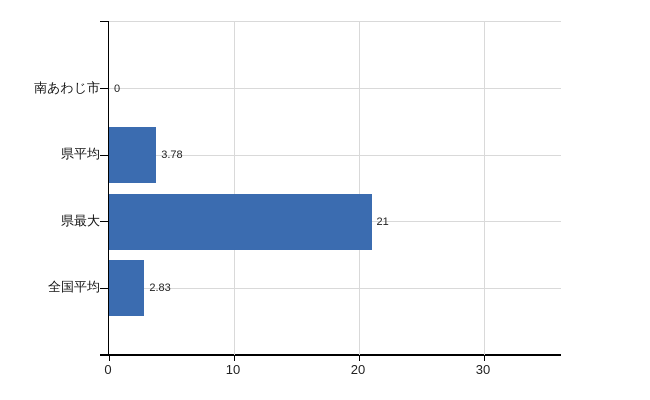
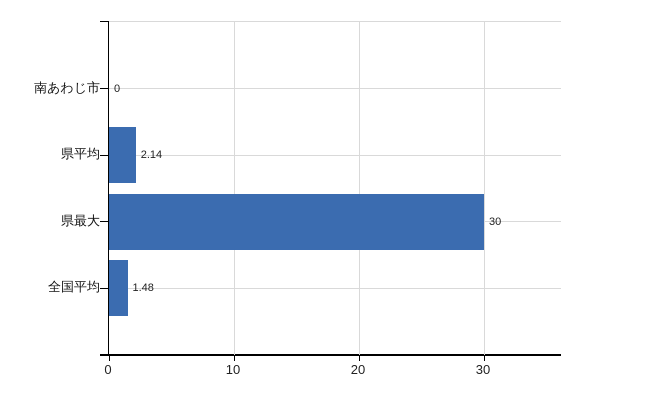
県平均: 3.78 -> 2.14
県最大: 21 -> 30
全国平均: 2.83 -> 1.48
